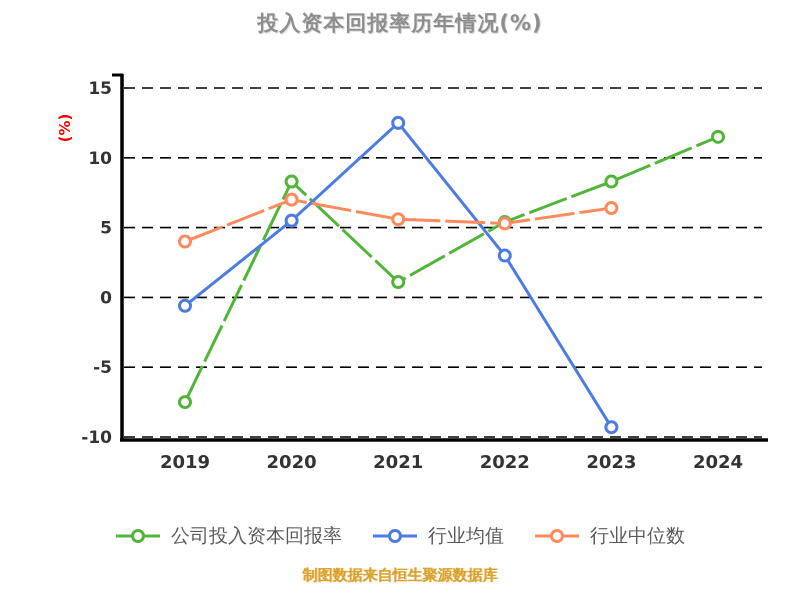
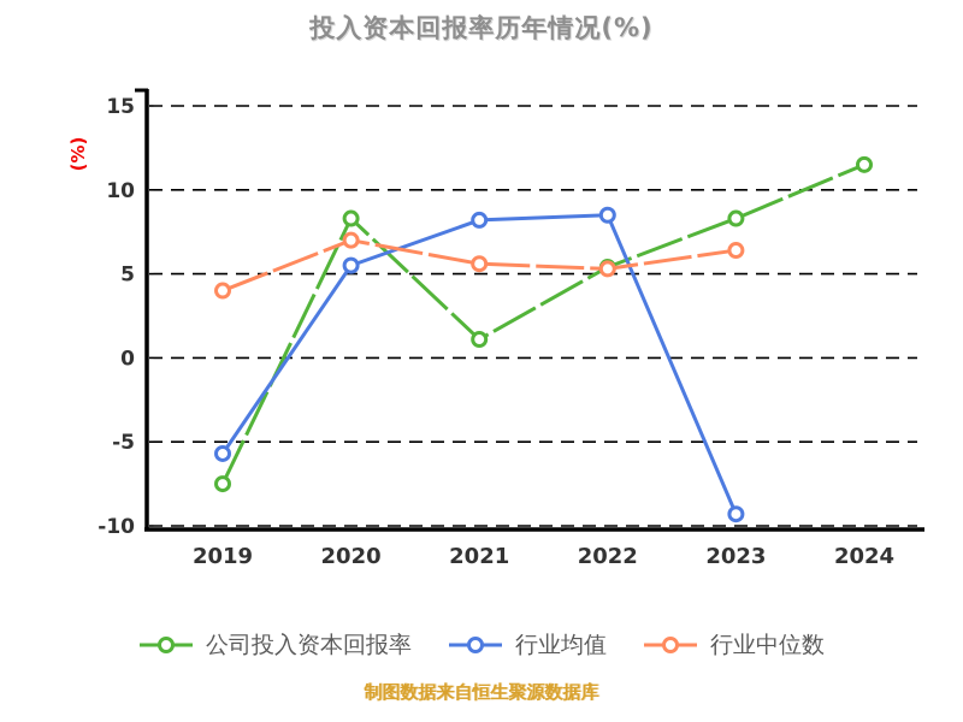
行业均值/2019: -0.6 -> -5.7
行业均值/2021: 12.5 -> 8.2
行业均值/2022: 3.0 -> 8.5
